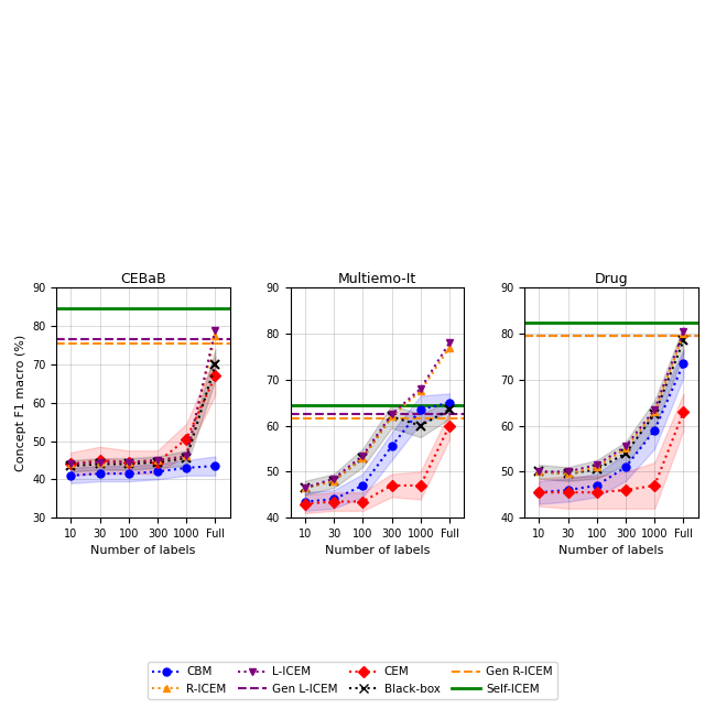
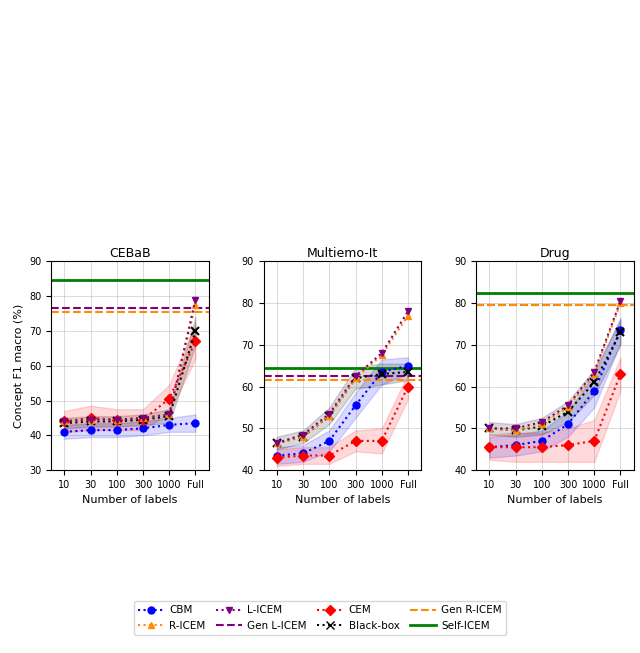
Multiemo-It/Black-box/1000: 60.0 -> 63.0
Drug/Black-box/1000: 62.5 -> 61.0
Drug/Black-box/Full: 78.5 -> 73.0
